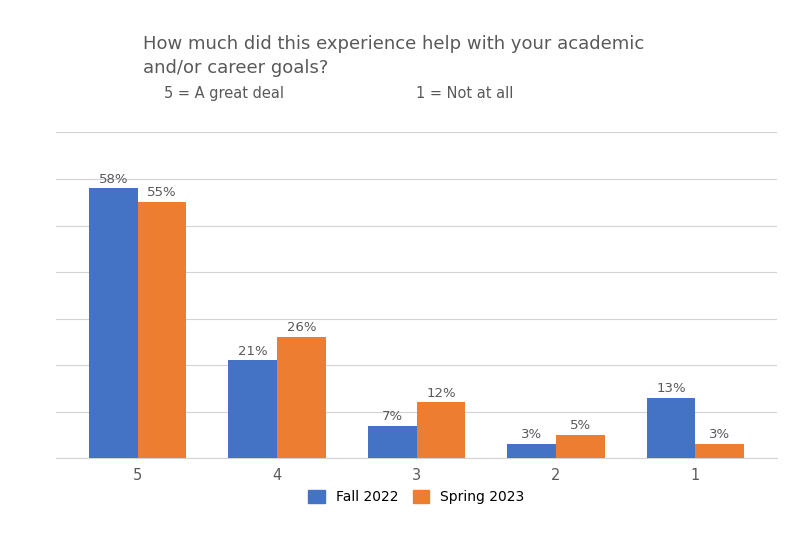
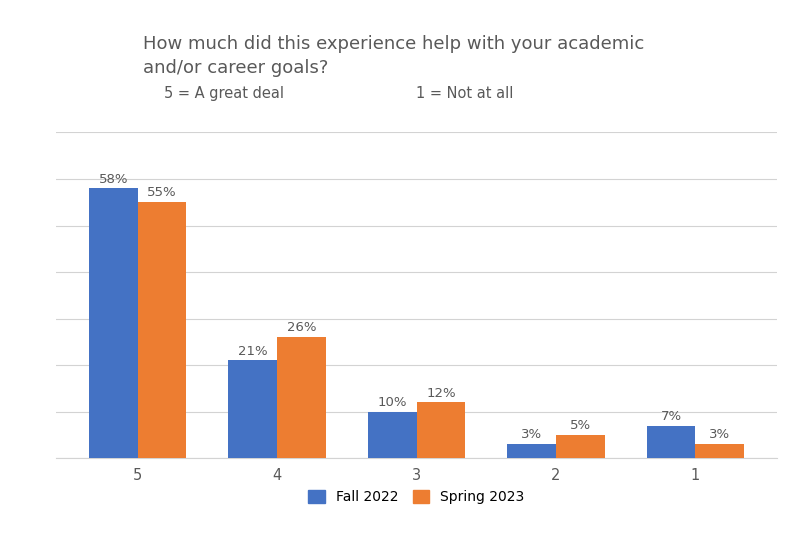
Fall 2022/3: 7% -> 10%
Fall 2022/1: 13% -> 7%
